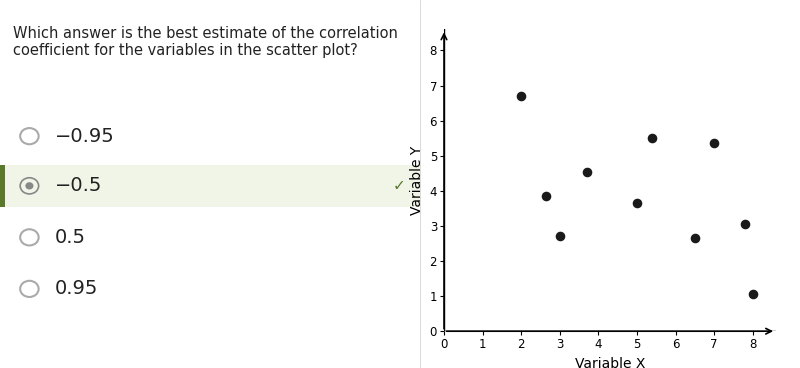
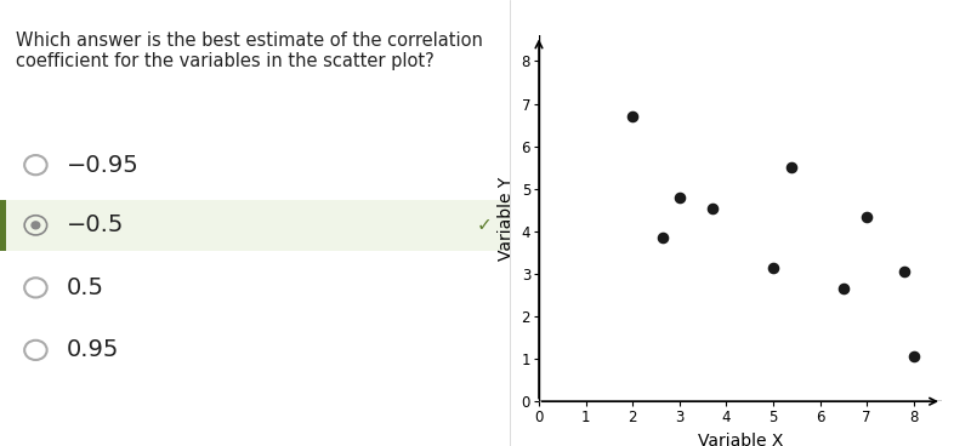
3: 2.70 -> 4.80
5: 3.65 -> 3.15
7: 5.35 -> 4.35
